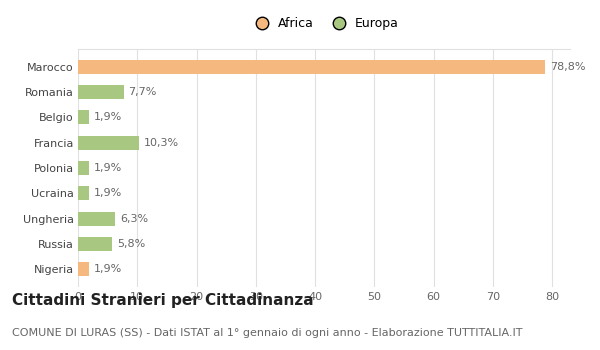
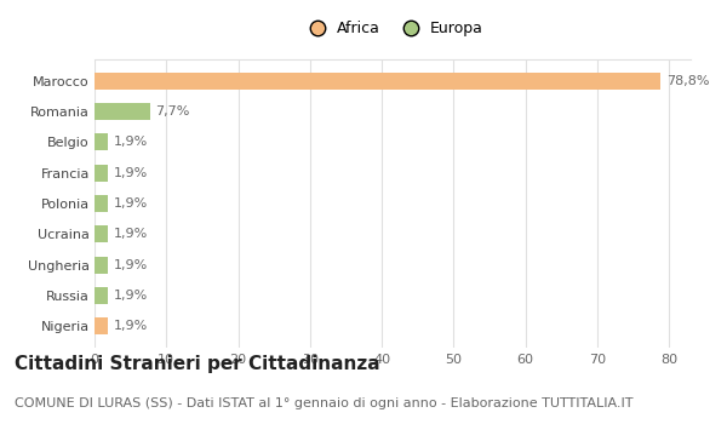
Francia: 10,3% -> 1,9%
Ungheria: 6,3% -> 1,9%
Russia: 5,8% -> 1,9%
